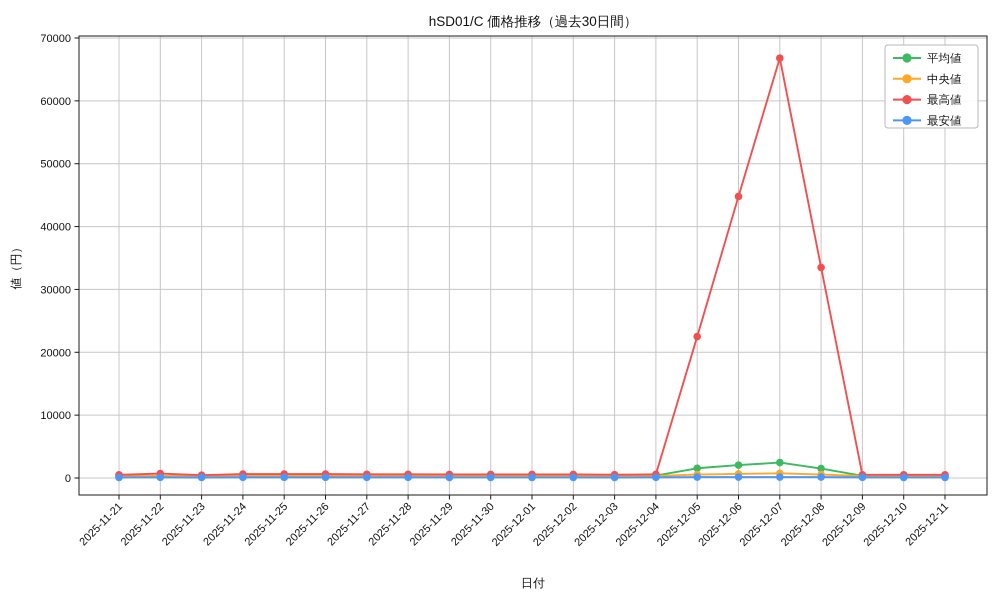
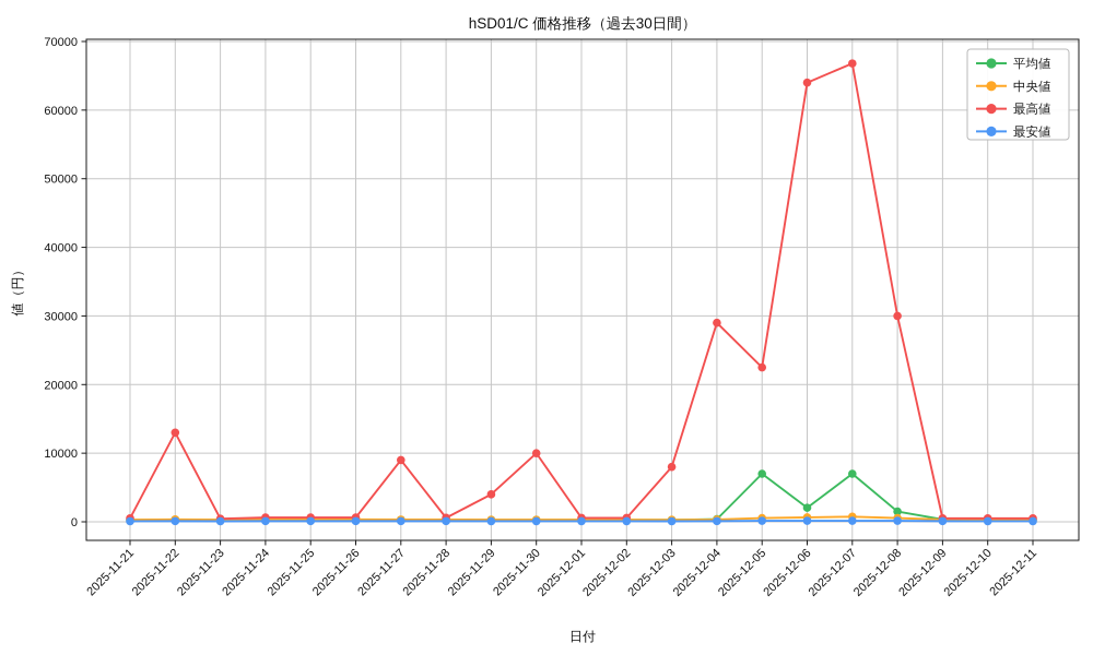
最高値/2025-11-22: 1000 -> 13000
最高値/2025-11-27: 1000 -> 9000
最高値/2025-11-29: 1000 -> 4000
最高値/2025-11-30: 1000 -> 10000
最高値/2025-12-03: 1000 -> 8000
最高値/2025-12-04: 1000 -> 29000
平均値/2025-12-05: 2000 -> 7000
最高値/2025-12-06: 45000 -> 64000
平均値/2025-12-07: 2000 -> 7000
最高値/2025-12-08: 34000 -> 30000
